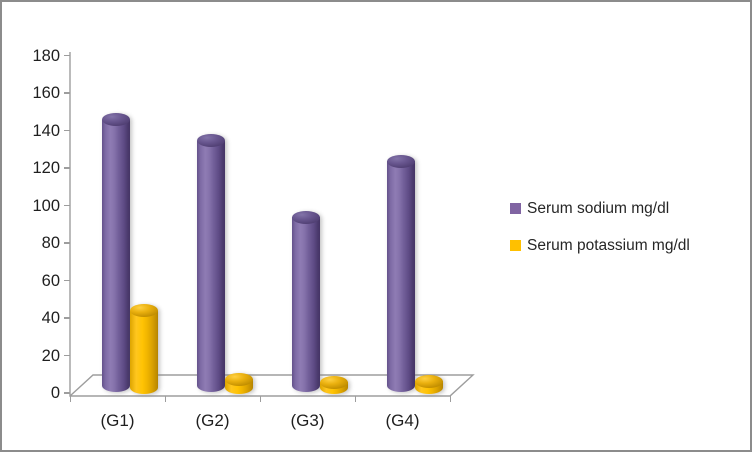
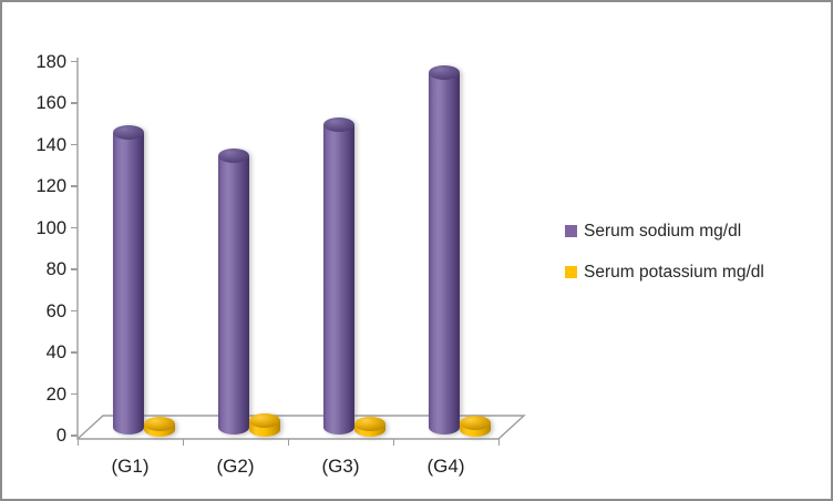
Serum potassium mg/dl/(G1): 42 -> 4
Serum sodium mg/dl/(G3): 91 -> 147
Serum sodium mg/dl/(G4): 121 -> 172
